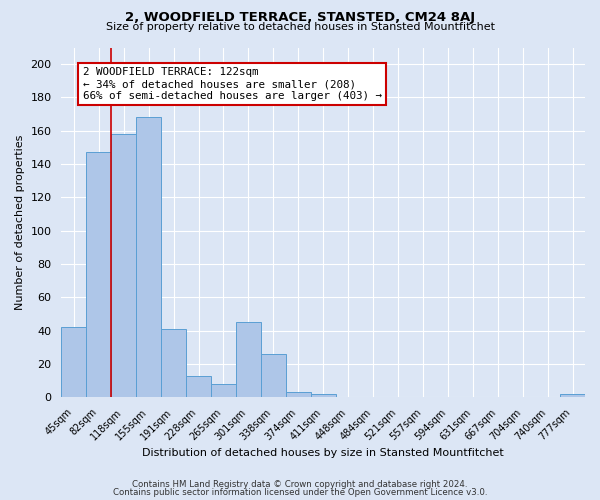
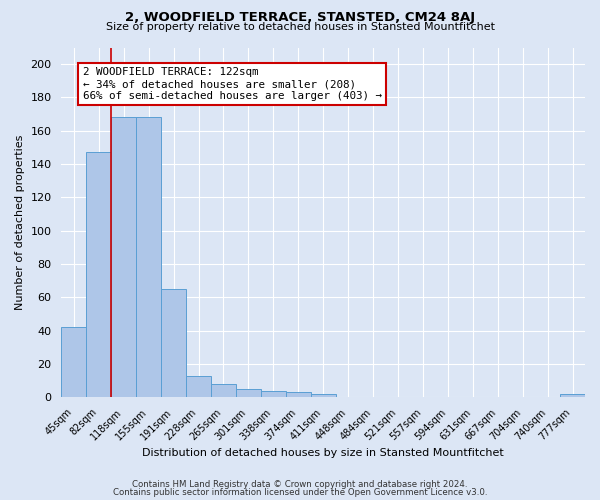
118sqm: 158 -> 168
191sqm: 41 -> 65
301sqm: 45 -> 5
338sqm: 26 -> 4
